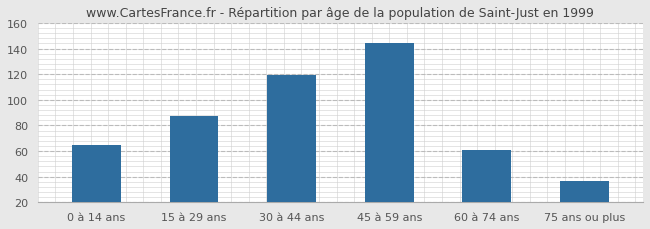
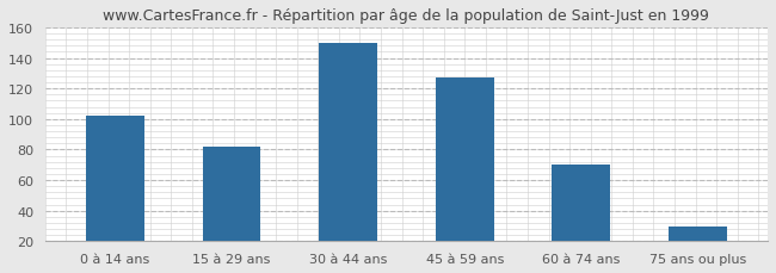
0 à 14 ans: 65 -> 102
15 à 29 ans: 87 -> 82
30 à 44 ans: 119 -> 150
45 à 59 ans: 144 -> 127
60 à 74 ans: 61 -> 70
75 ans ou plus: 37 -> 30
